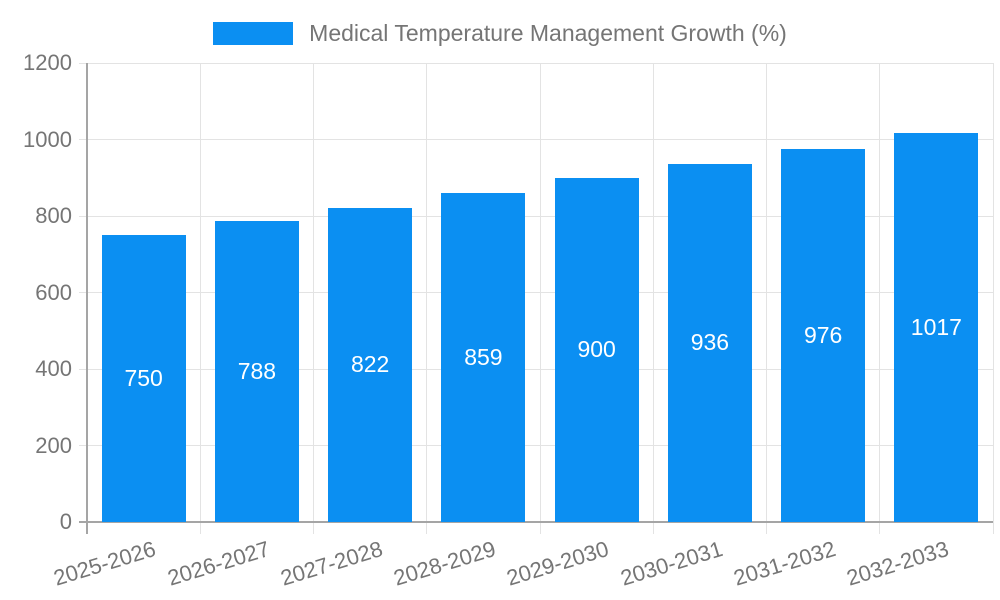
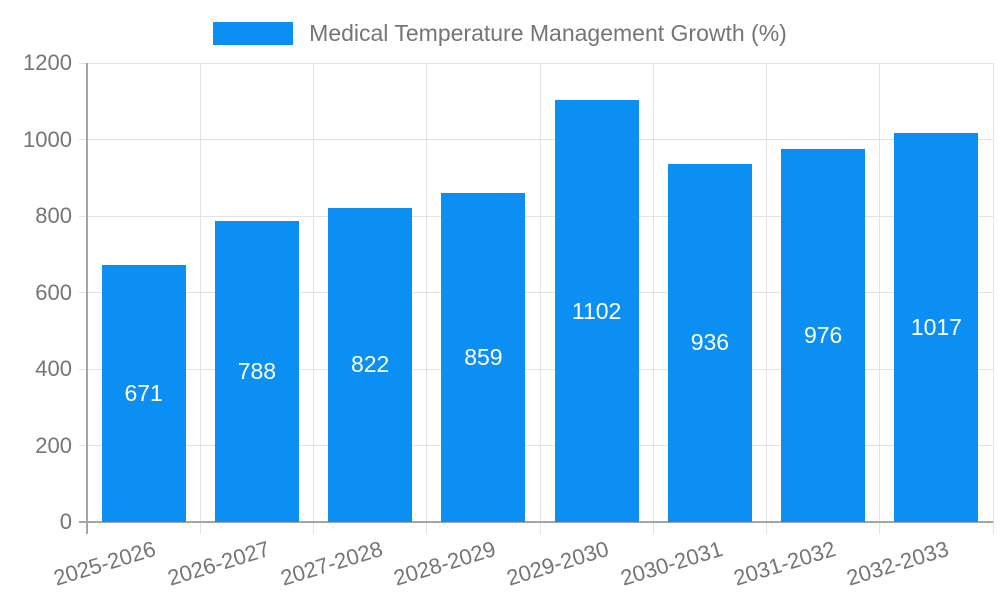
2025-2026: 750 -> 671
2029-2030: 900 -> 1102
